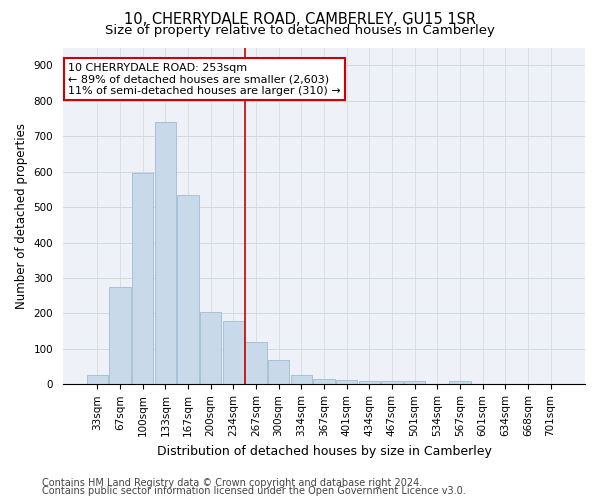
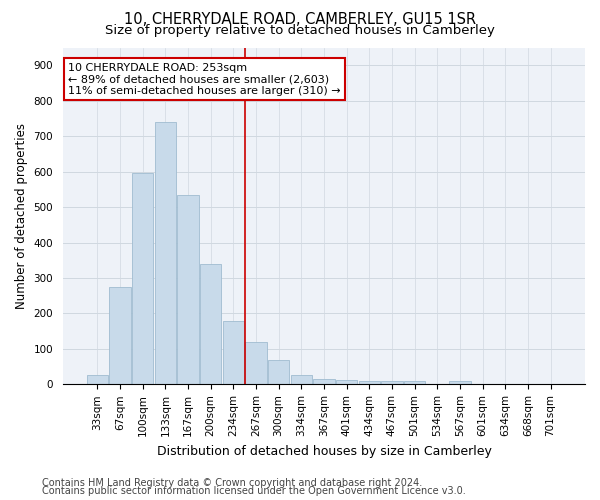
200sqm: 205 -> 340
